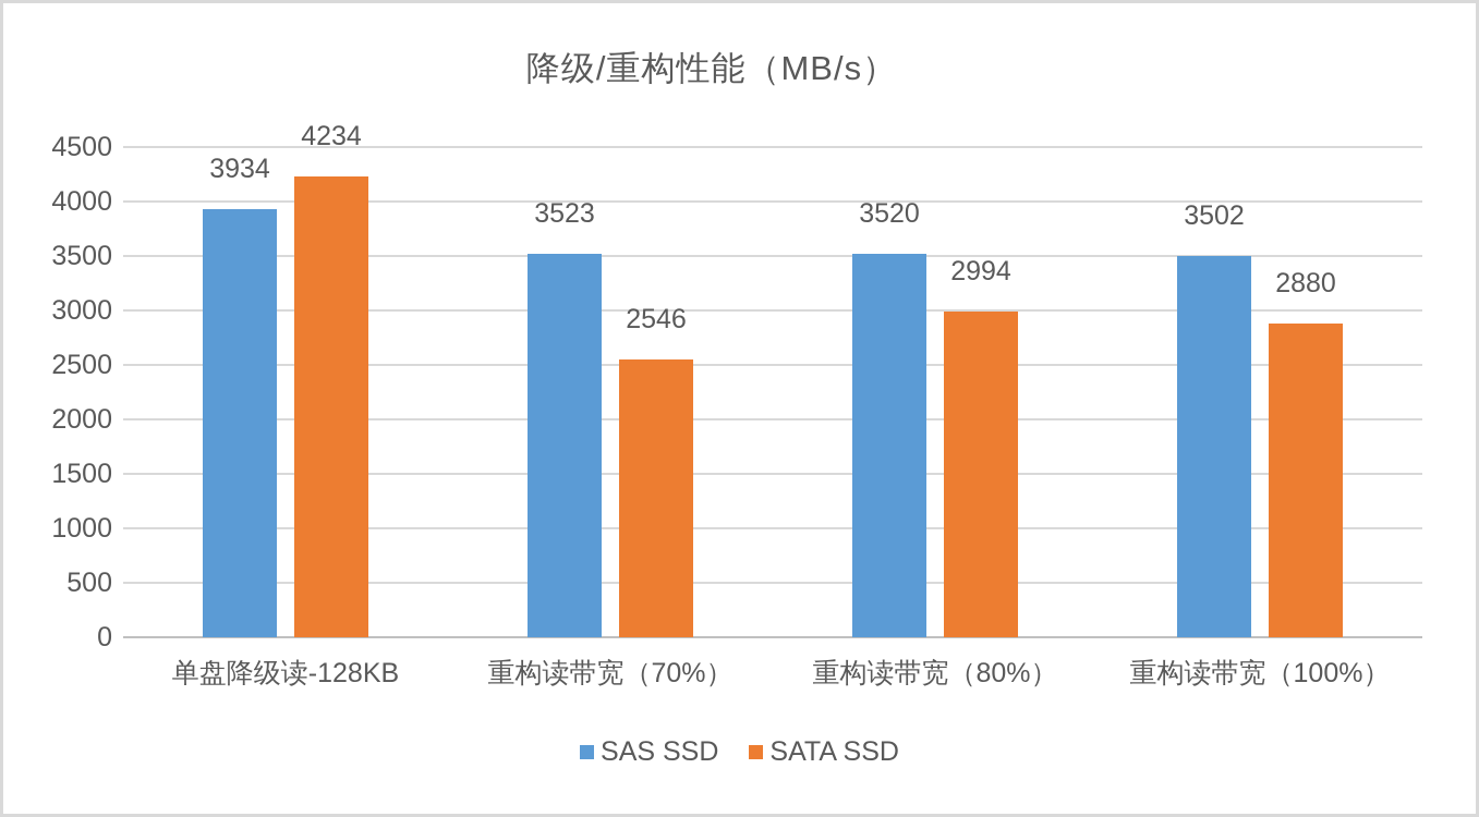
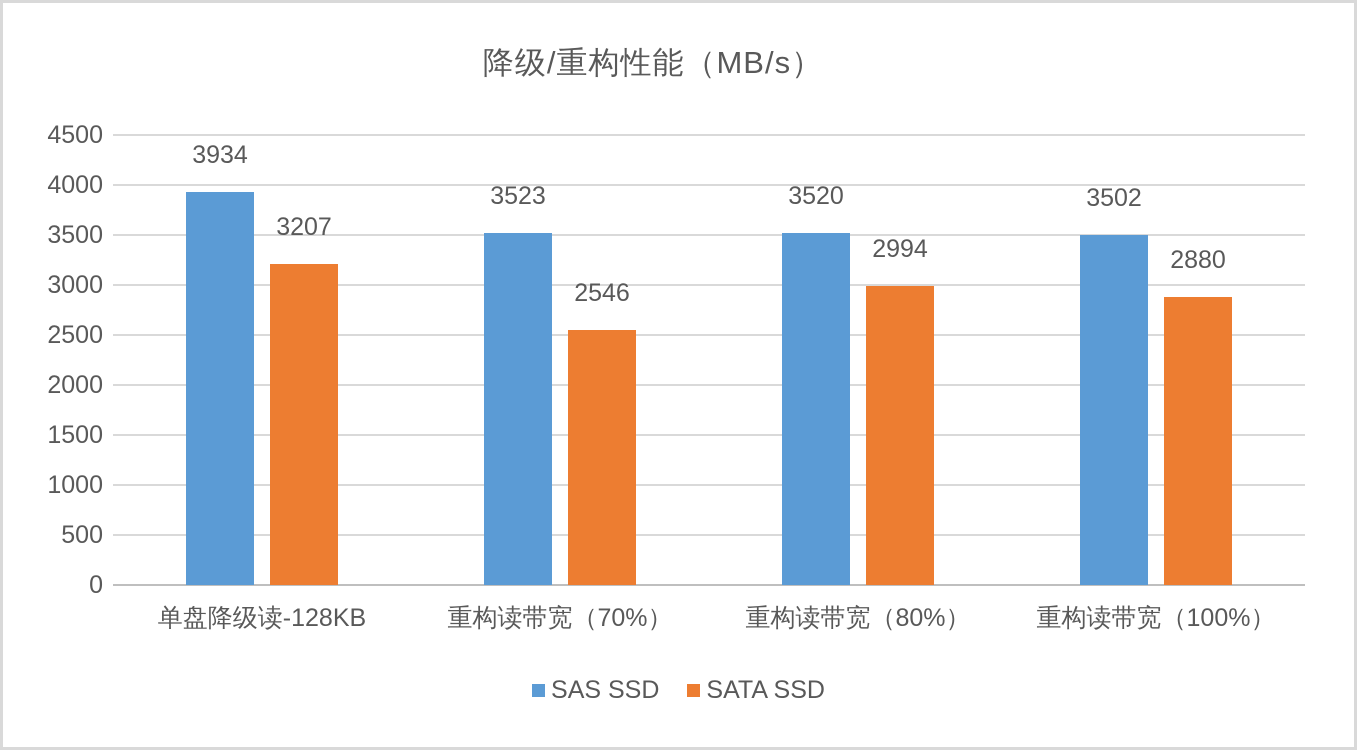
SATA SSD/单盘降级读-128KB: 4234 -> 3207
